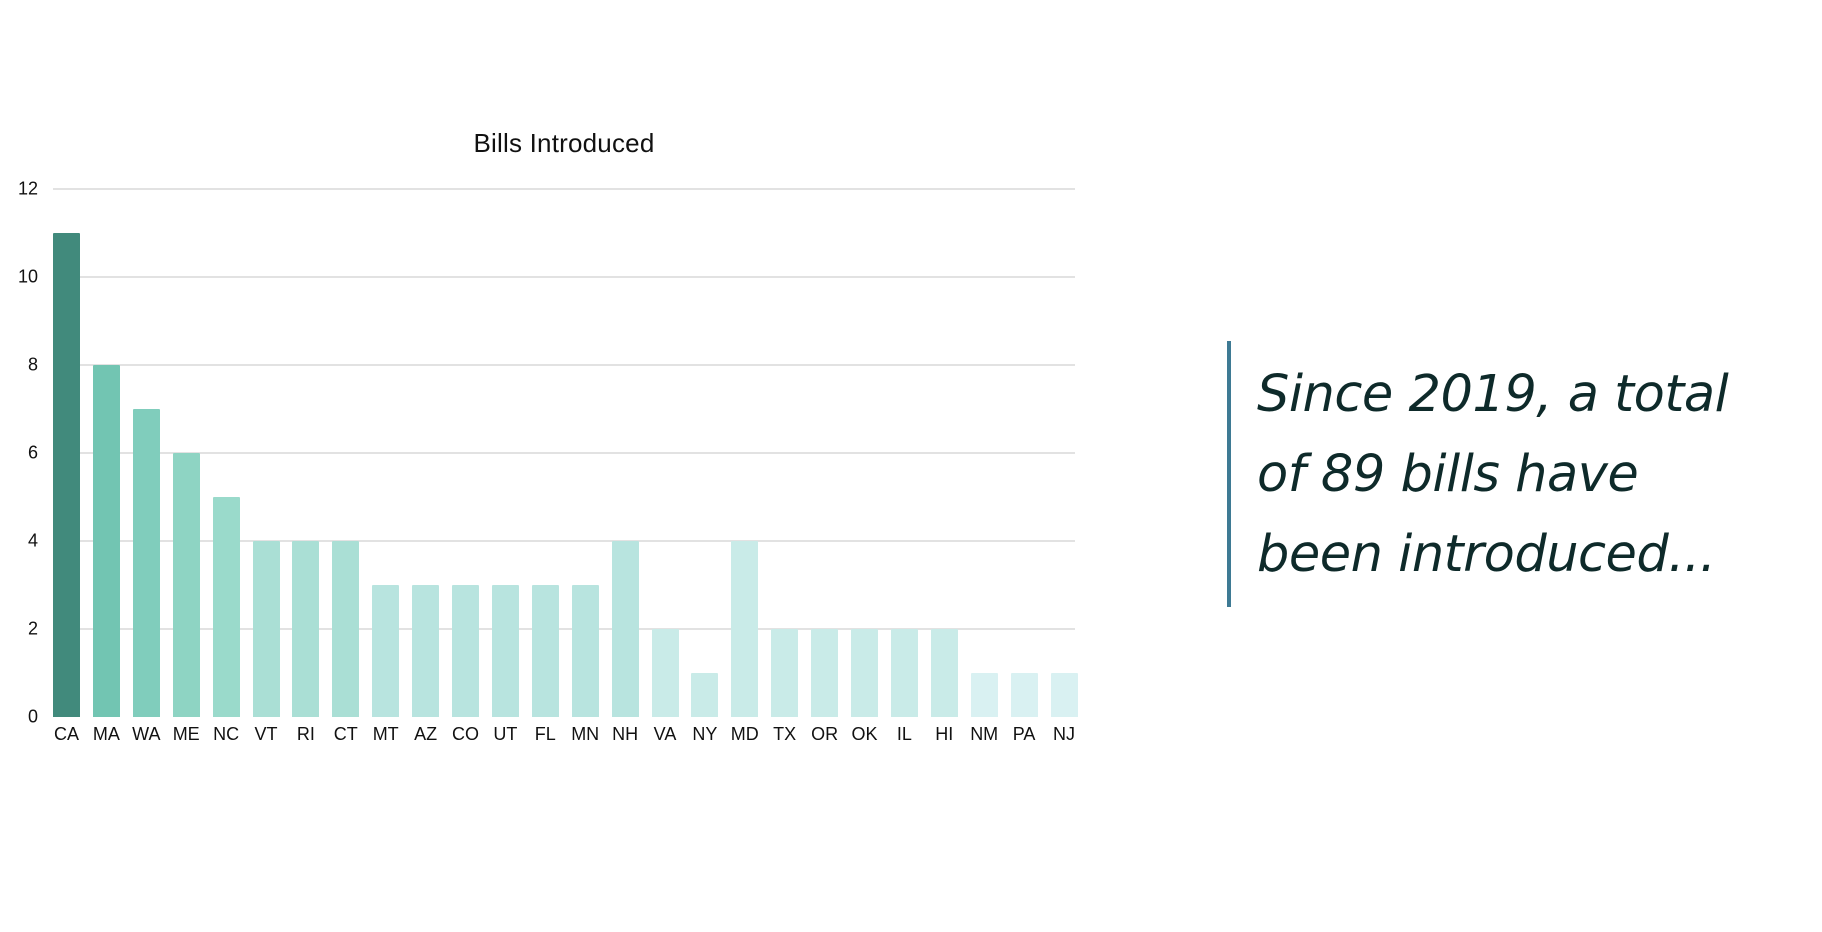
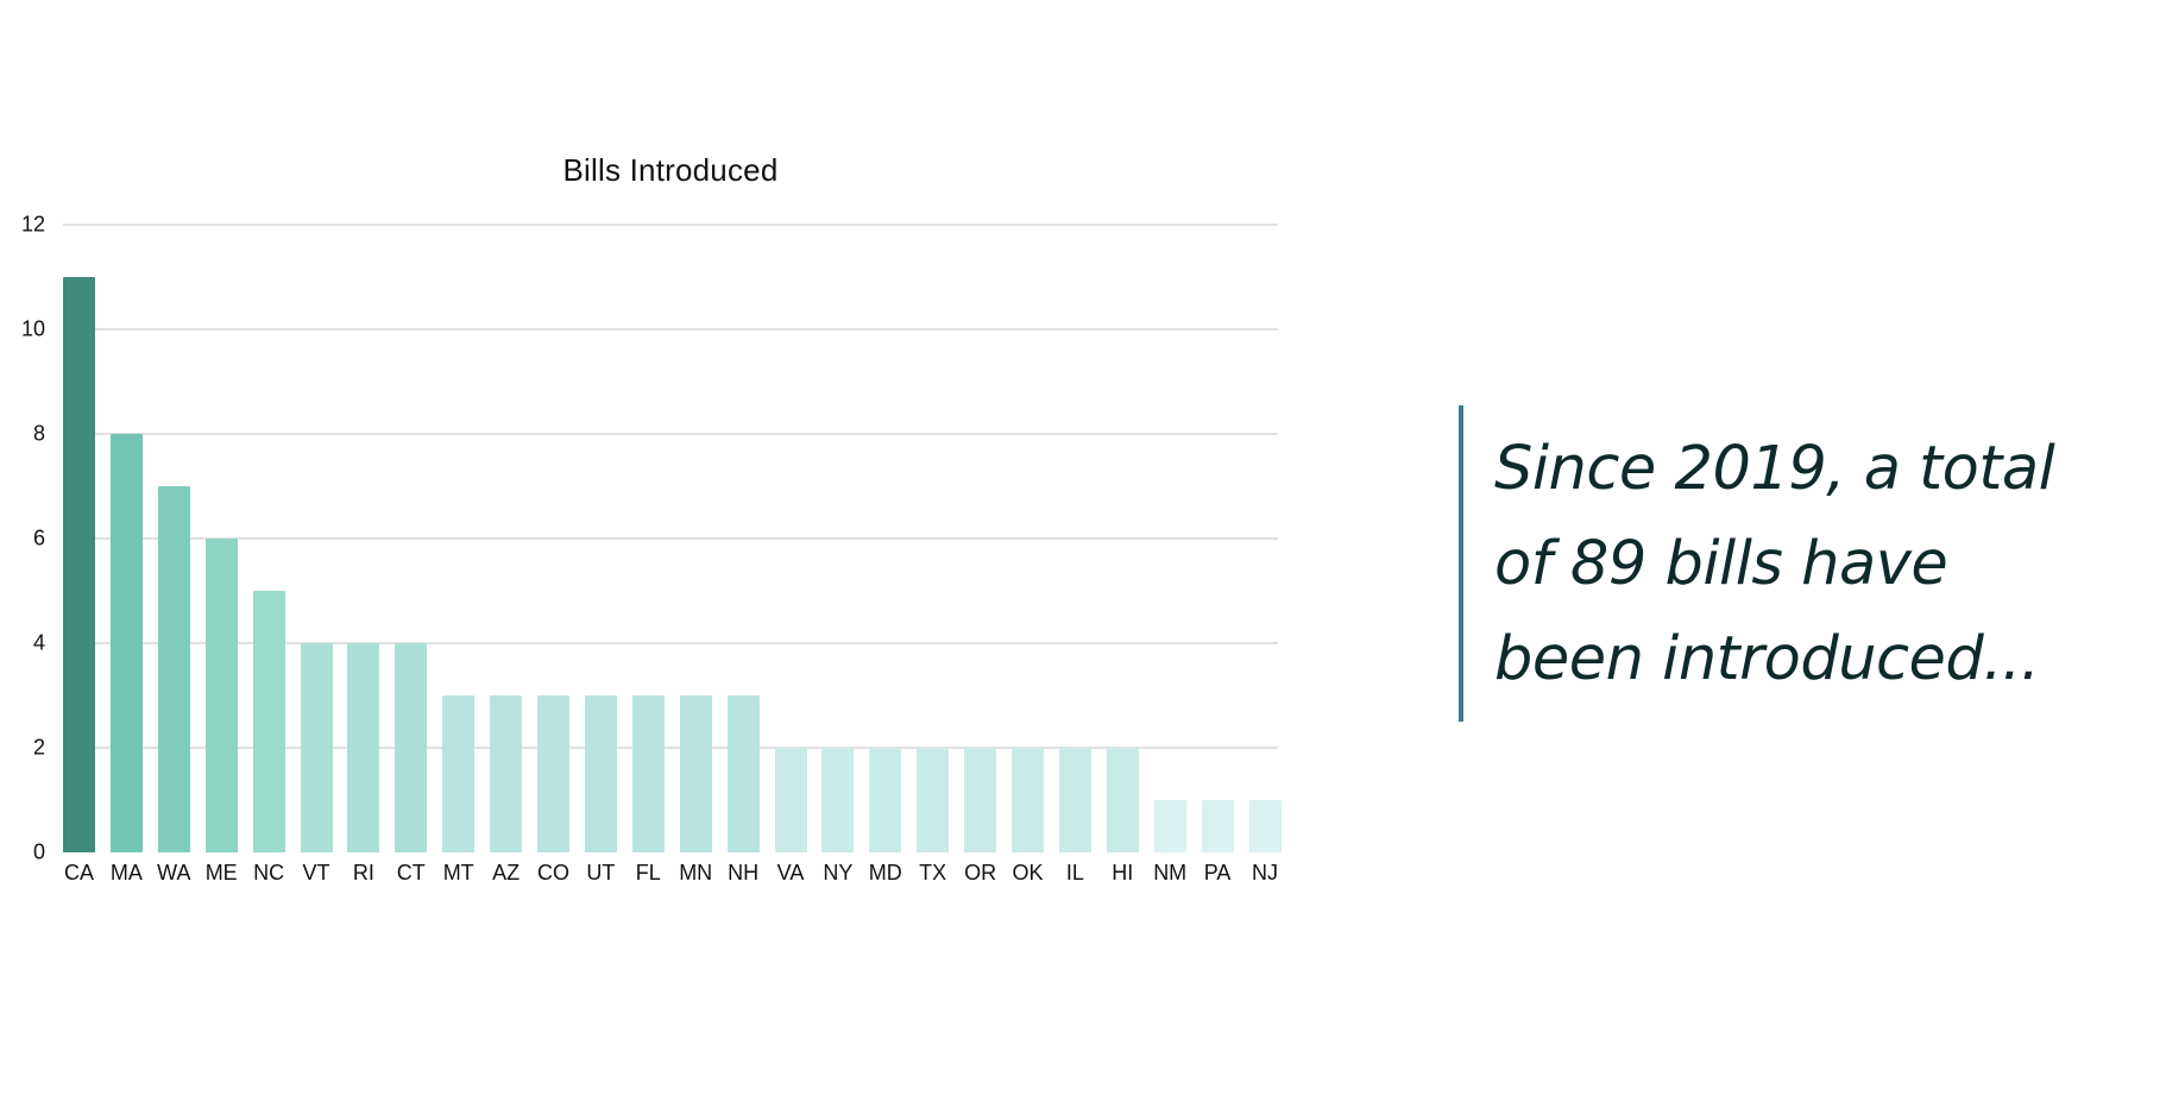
NH: 4 -> 3
NY: 1 -> 2
MD: 4 -> 2
